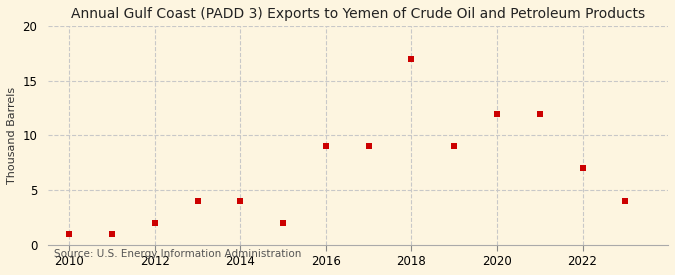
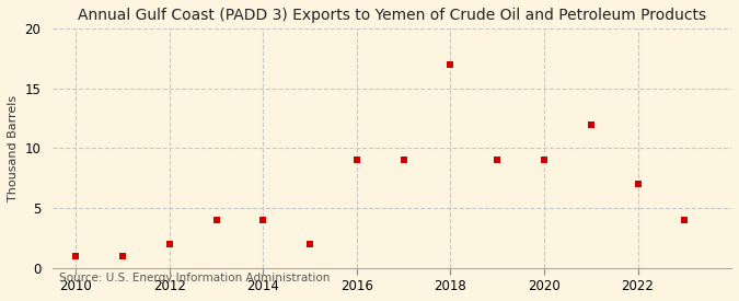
2020: 12 -> 9
